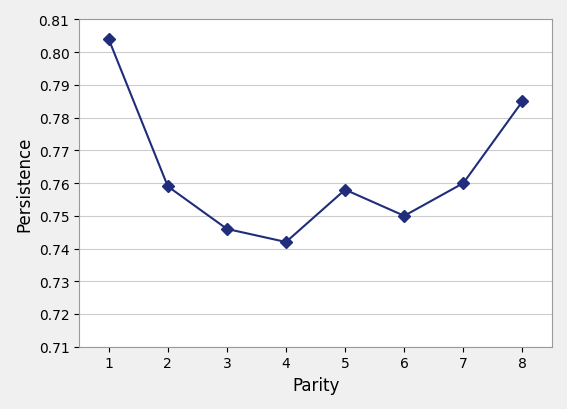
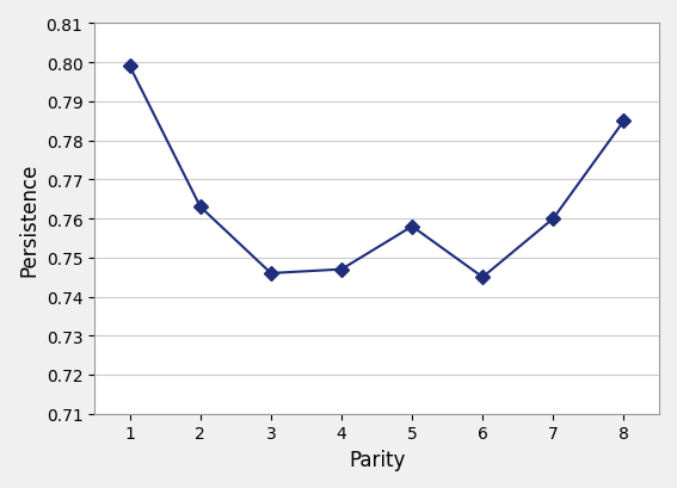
1: 0.804 -> 0.799
2: 0.759 -> 0.763
4: 0.742 -> 0.747
6: 0.750 -> 0.745
